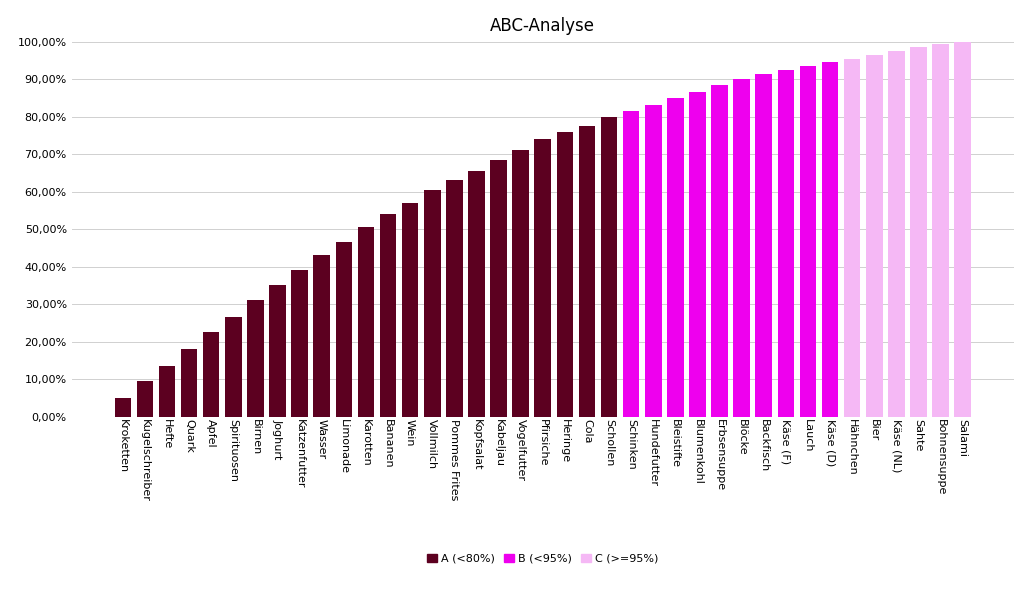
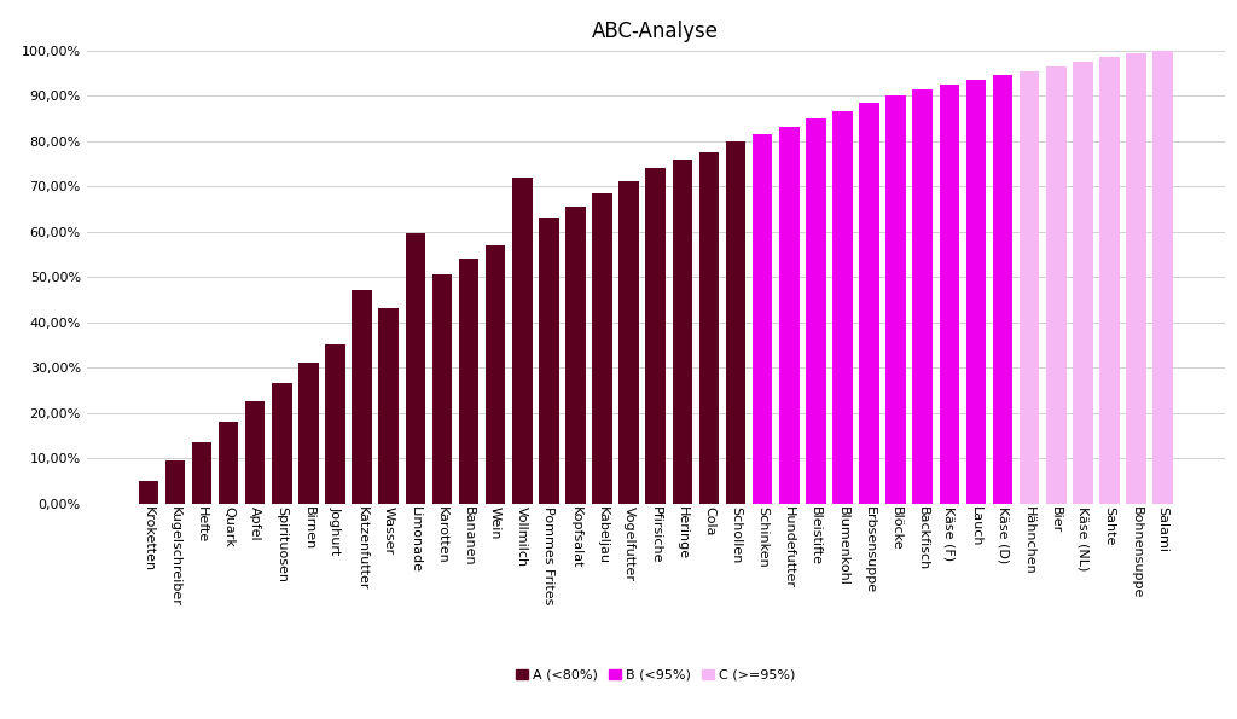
Katzenfutter: 39,0% -> 47,0%
Limonade: 46,5% -> 59,5%
Vollmilch: 60,5% -> 72,0%
